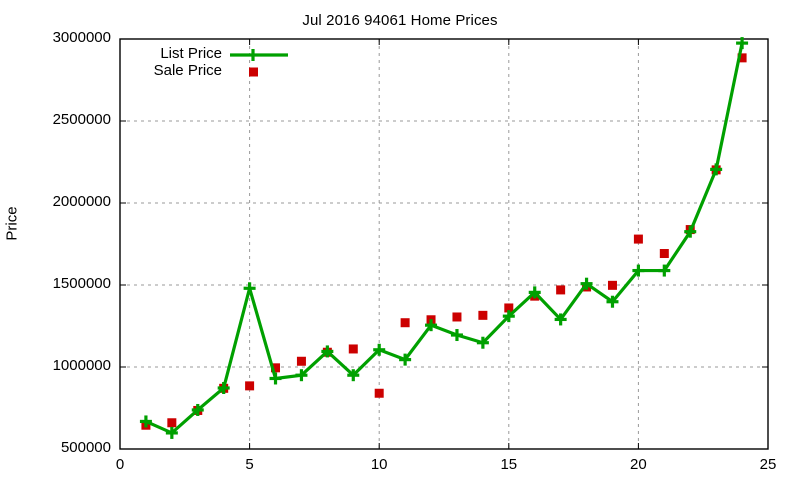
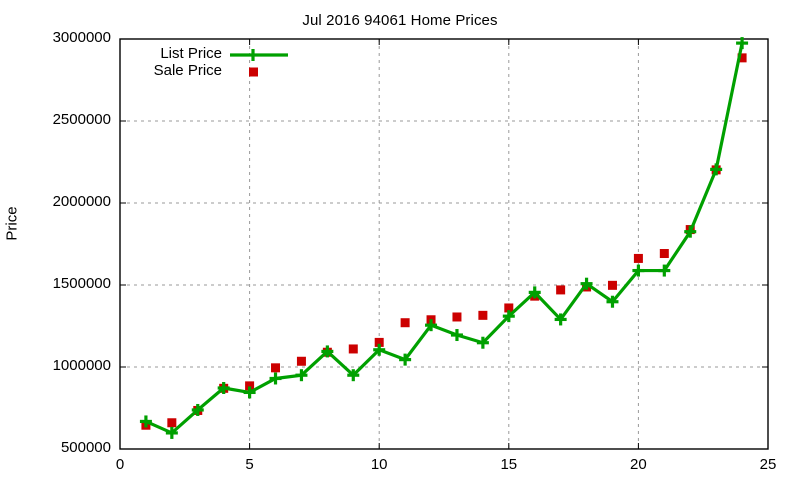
List Price/5: 1480000 -> 840000
Sale Price/10: 840000 -> 1150000
Sale Price/20: 1780000 -> 1660000
